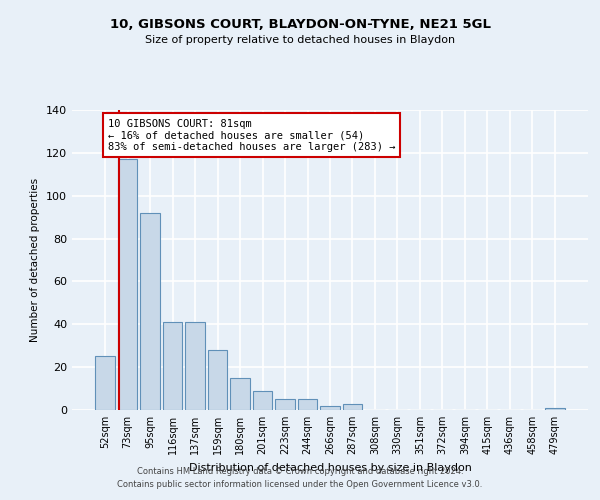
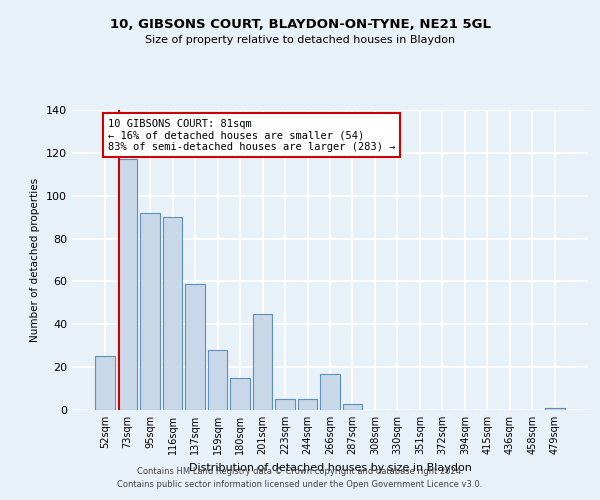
116sqm: 41 -> 90
137sqm: 41 -> 59
201sqm: 9 -> 45
266sqm: 2 -> 17
